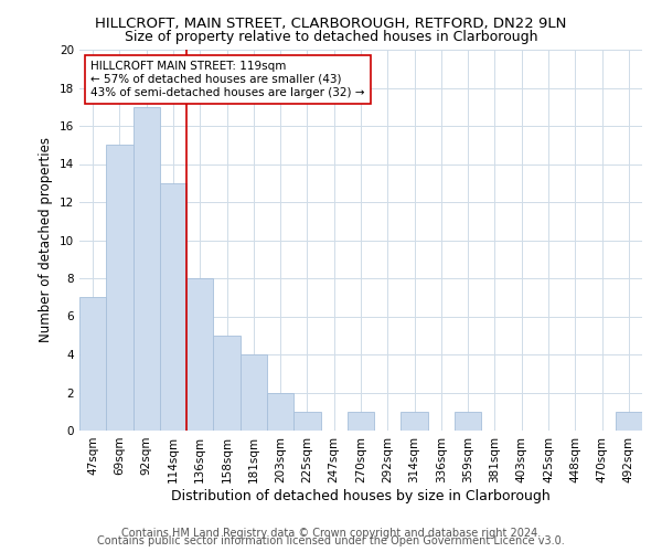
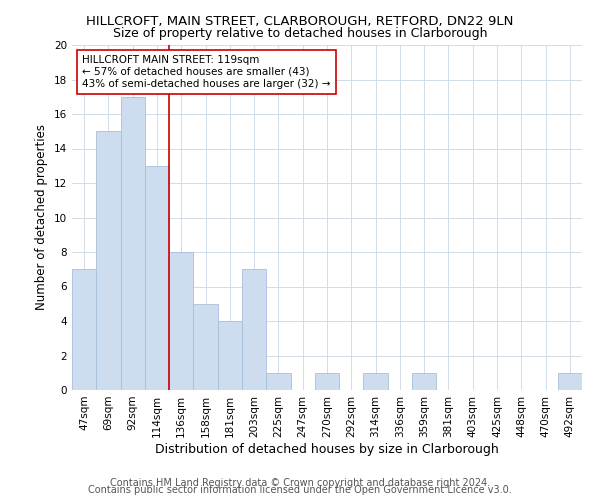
203sqm: 2 -> 7
